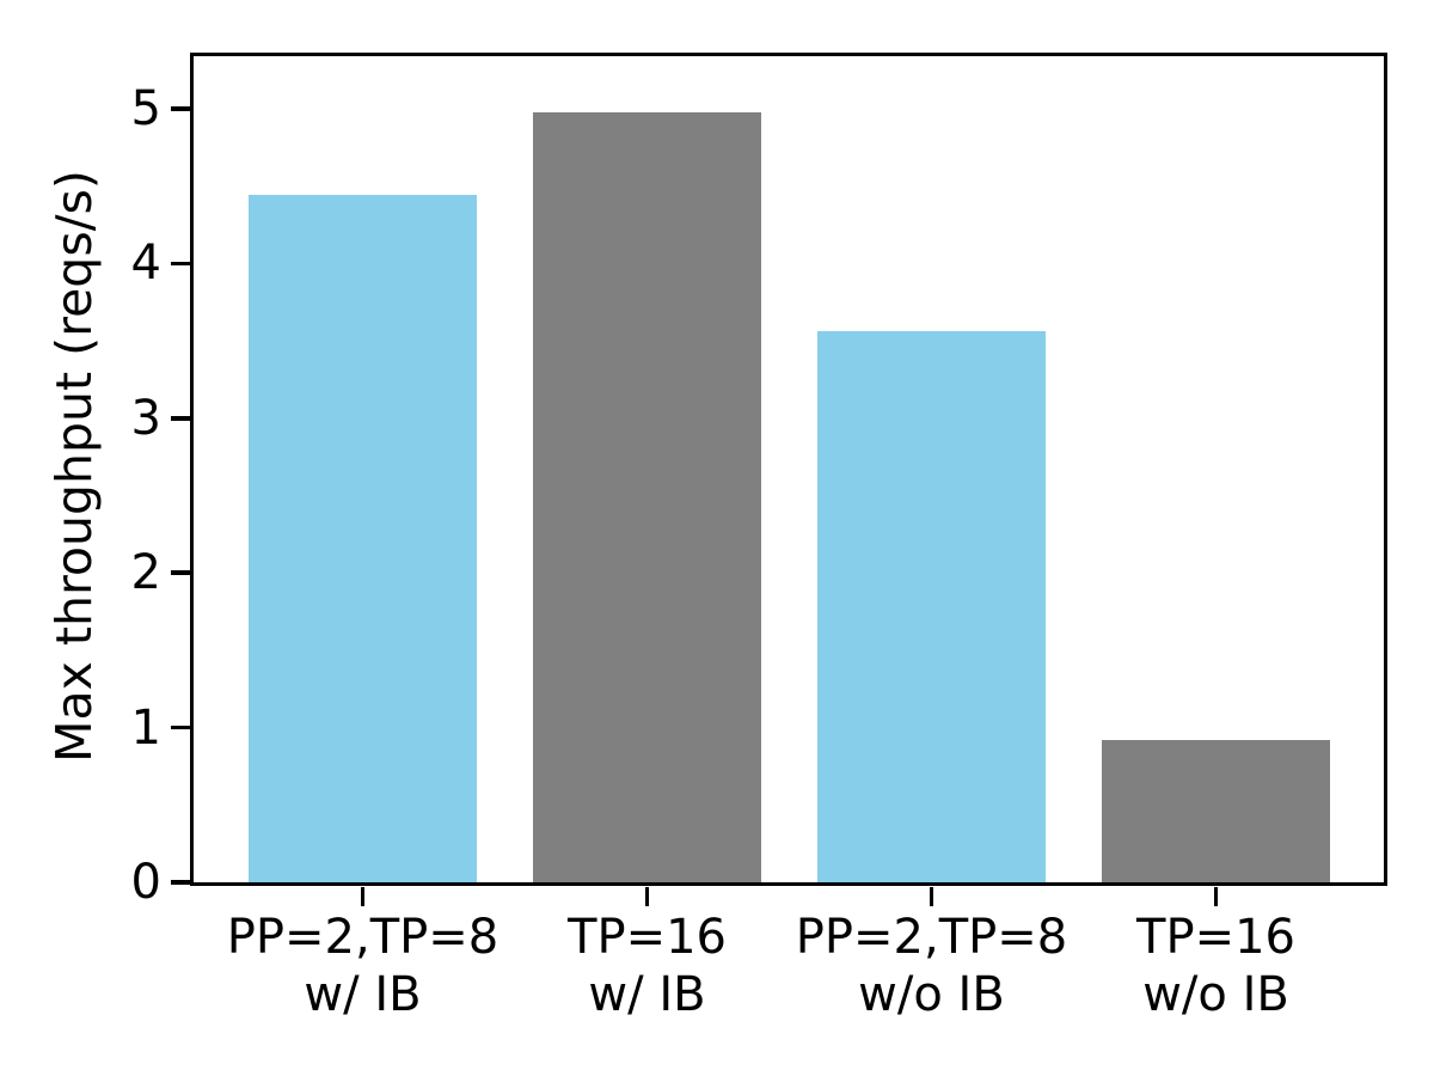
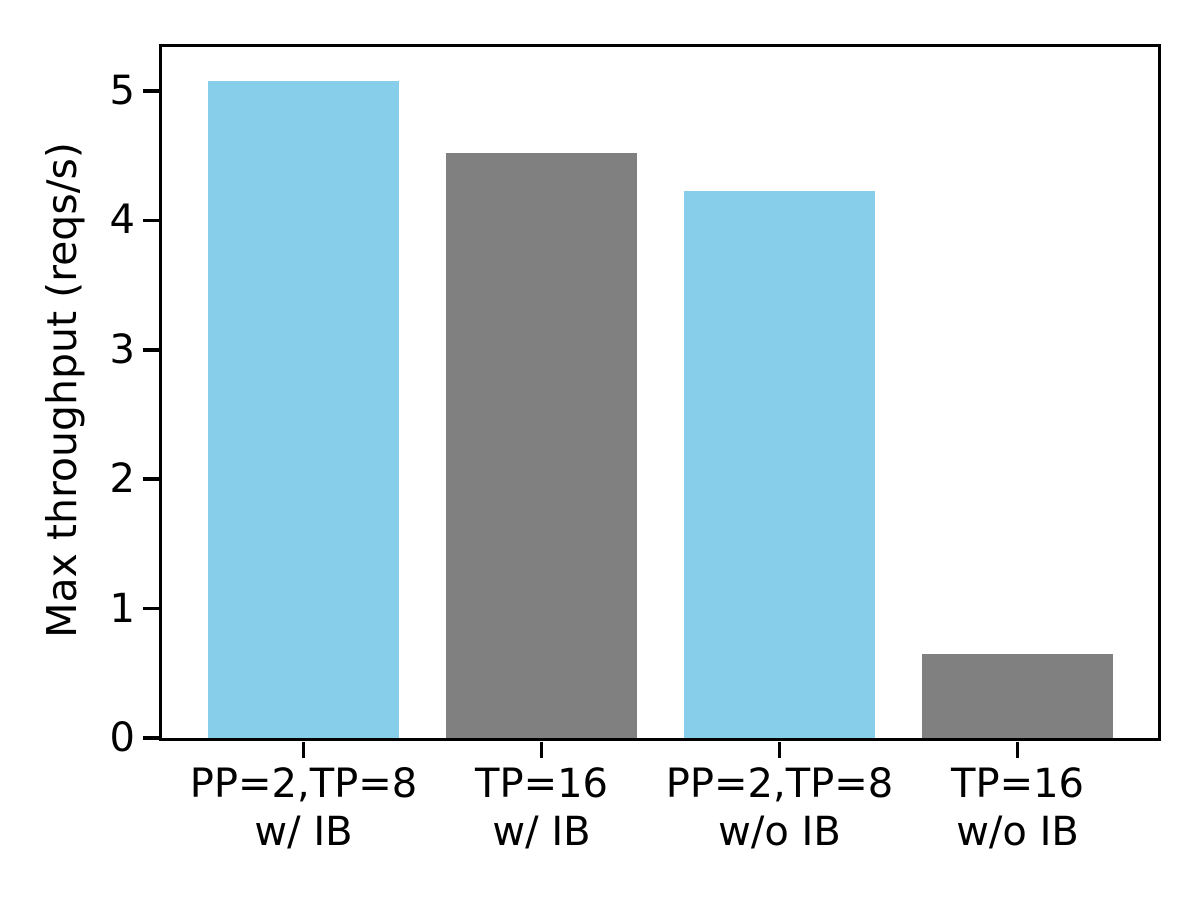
PP=2,TP=8 w/ IB: 4.44 -> 5.08
TP=16 w/ IB: 4.98 -> 4.52
PP=2,TP=8 w/o IB: 3.56 -> 4.23
TP=16 w/o IB: 0.92 -> 0.65
